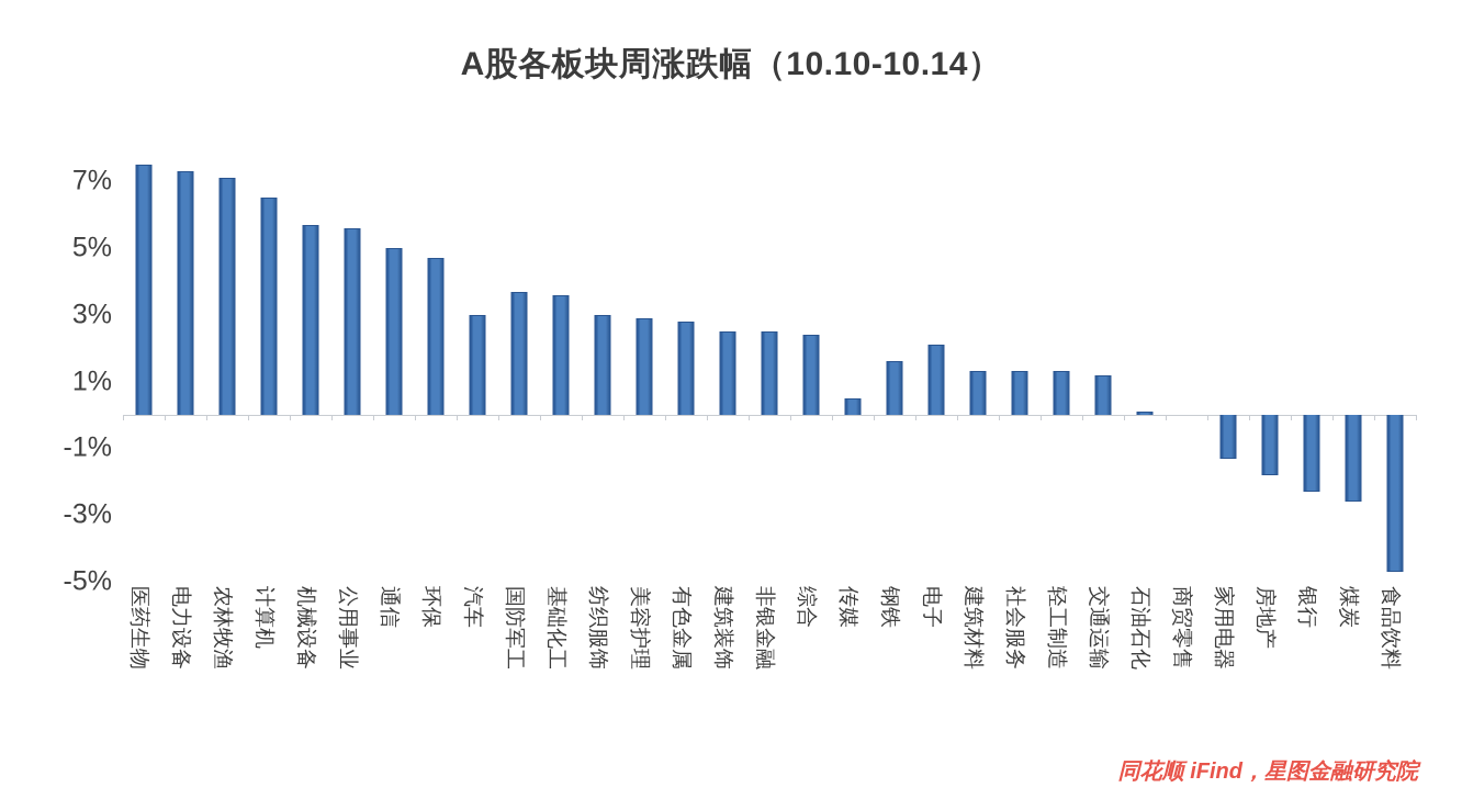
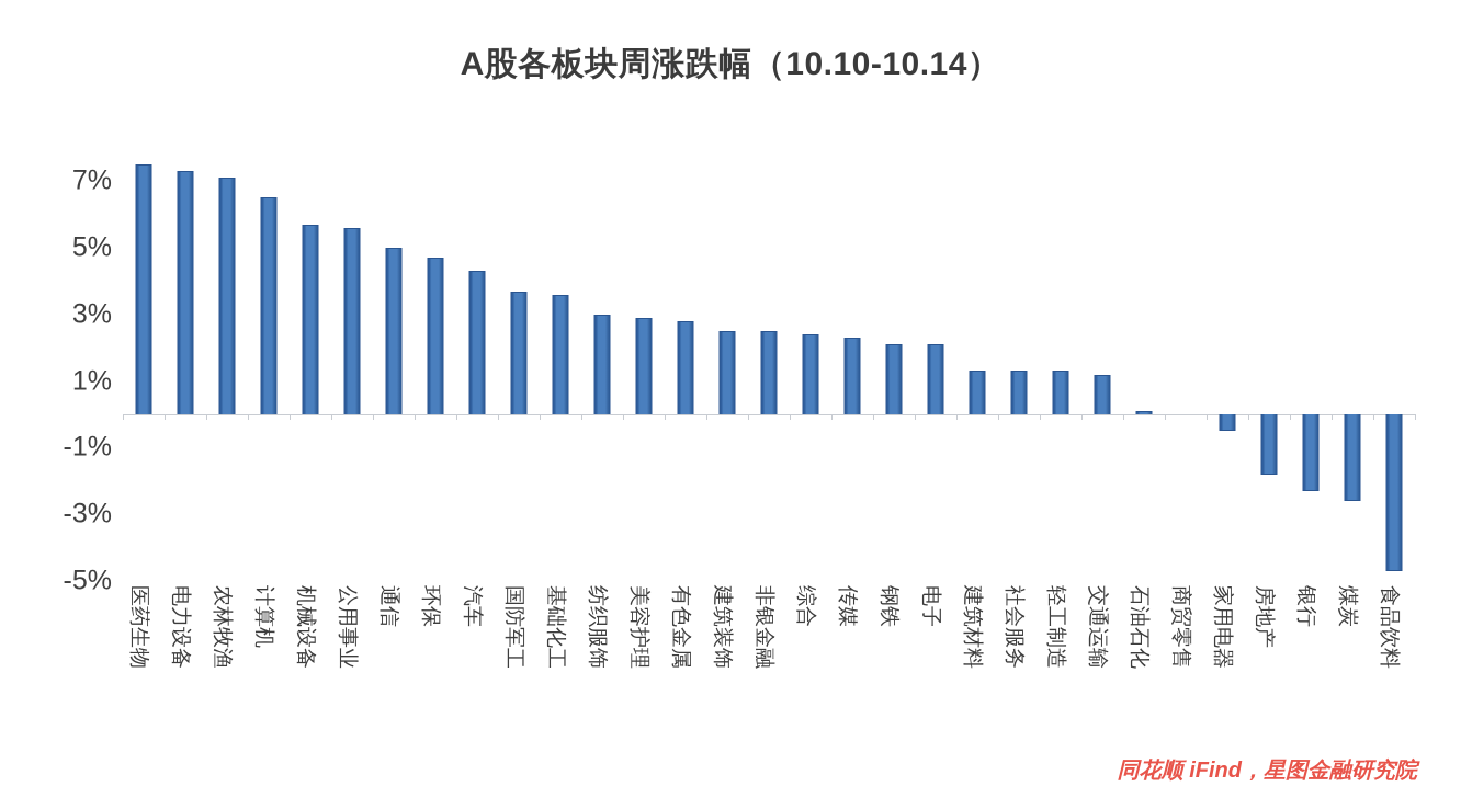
汽车: 3.0% -> 4.3%
传媒: 0.5% -> 2.3%
钢铁: 1.6% -> 2.1%
家用电器: -1.3% -> -0.5%
